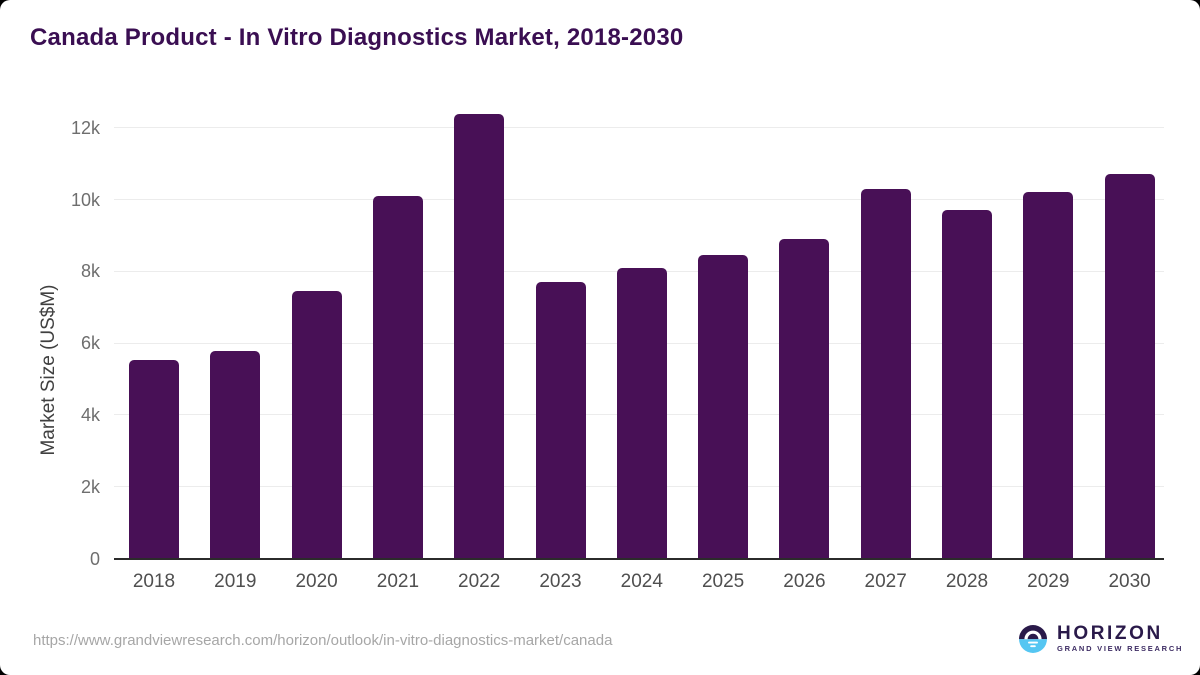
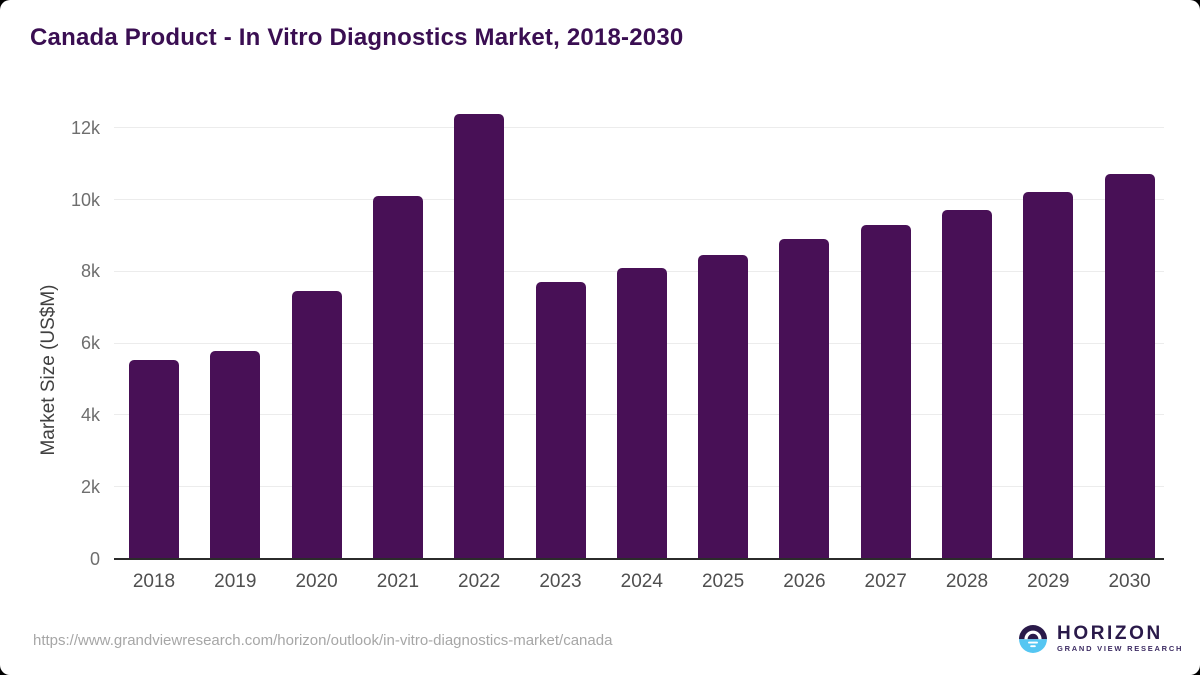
2027: 10.3k -> 9.3k
